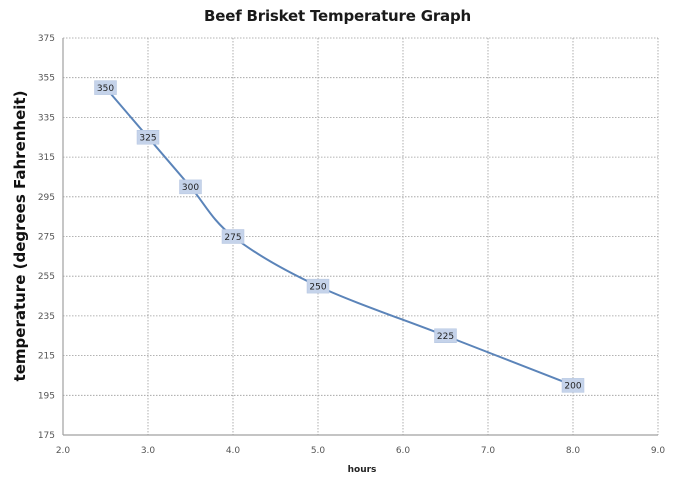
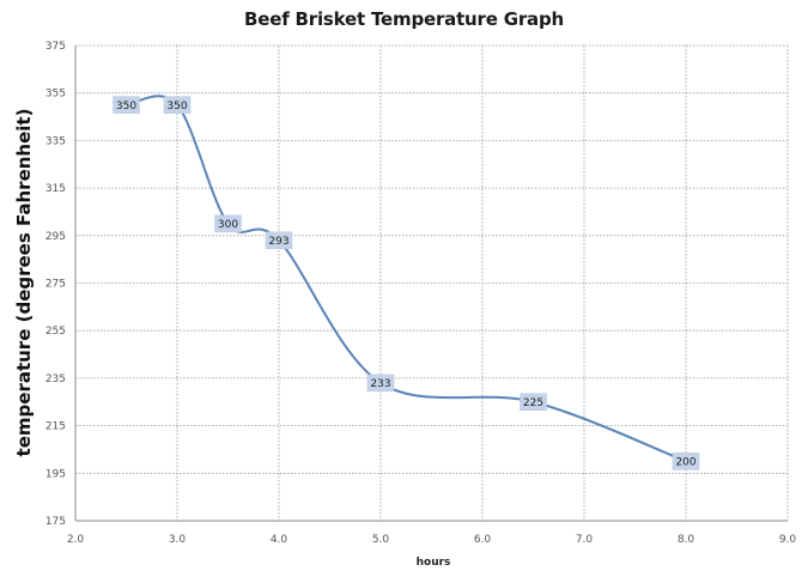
3.0: 325 -> 350
4.0: 275 -> 293
5.0: 250 -> 233
